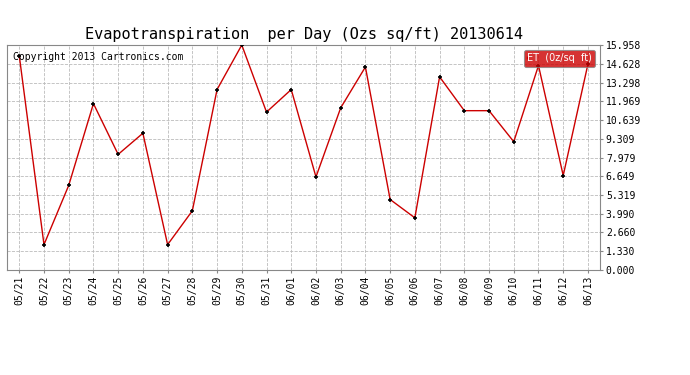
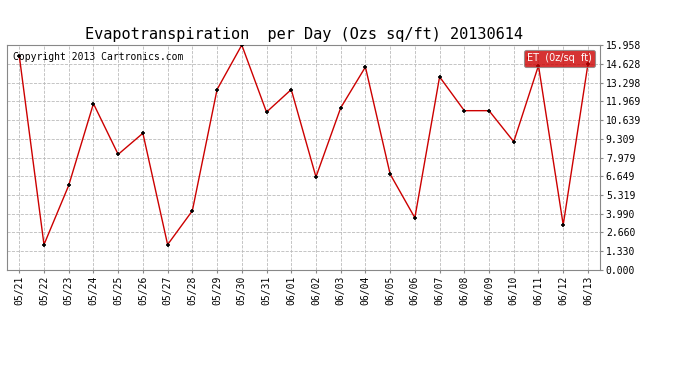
06/05: 5.0 -> 6.8
06/12: 6.7 -> 3.2
